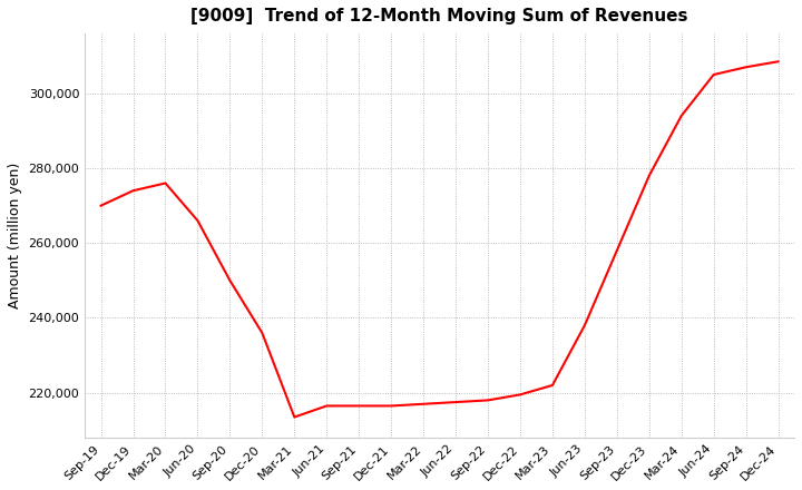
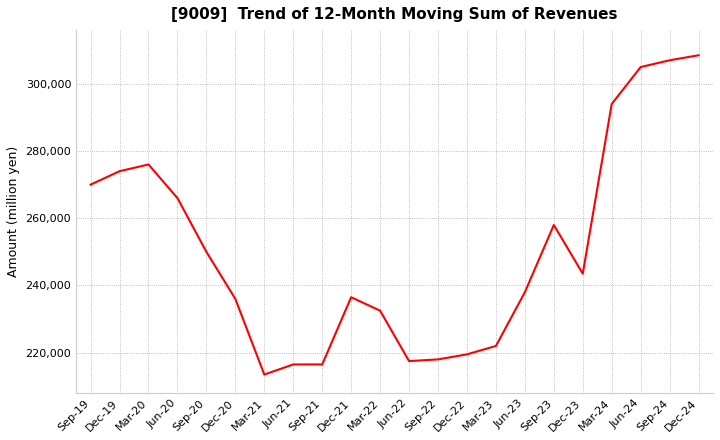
Dec-21: 216,500 -> 236,500
Mar-22: 217,000 -> 232,500
Dec-23: 278,000 -> 243,500
